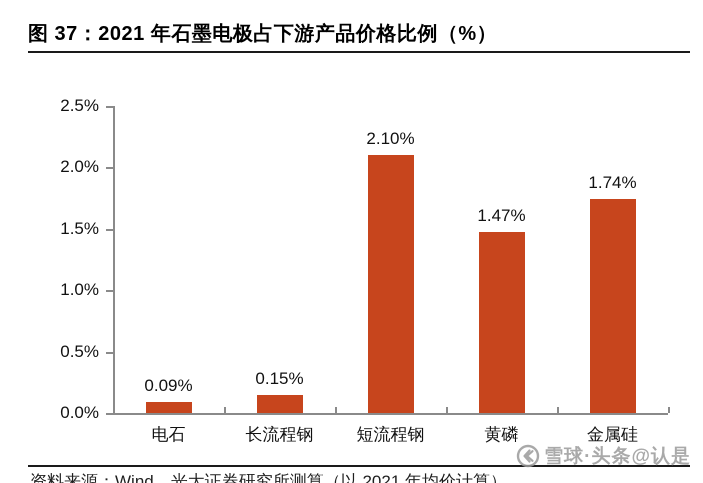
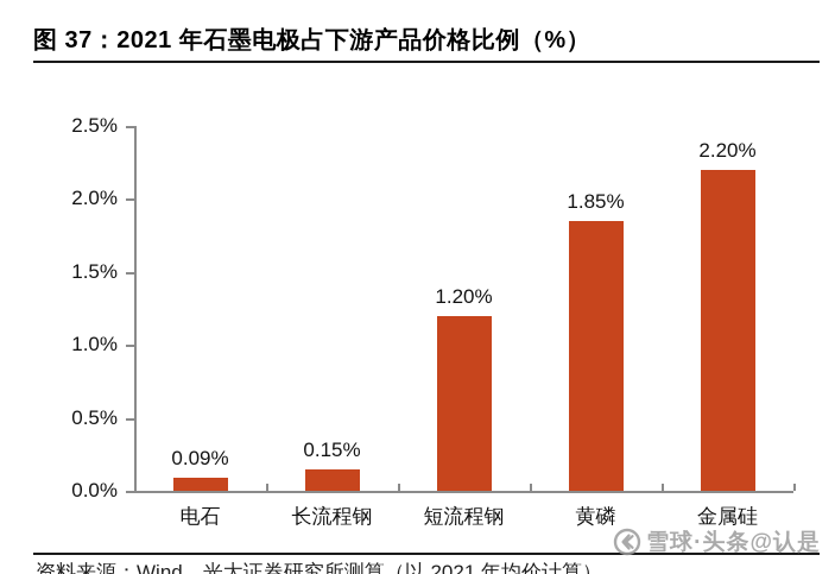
短流程钢: 2.10% -> 1.20%
黄磷: 1.47% -> 1.85%
金属硅: 1.74% -> 2.20%
